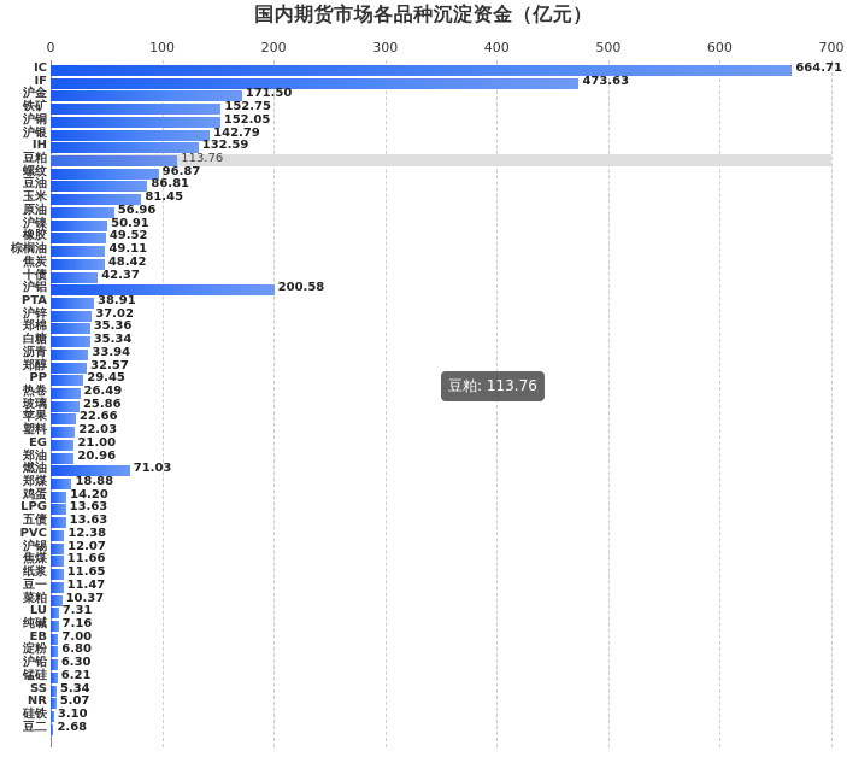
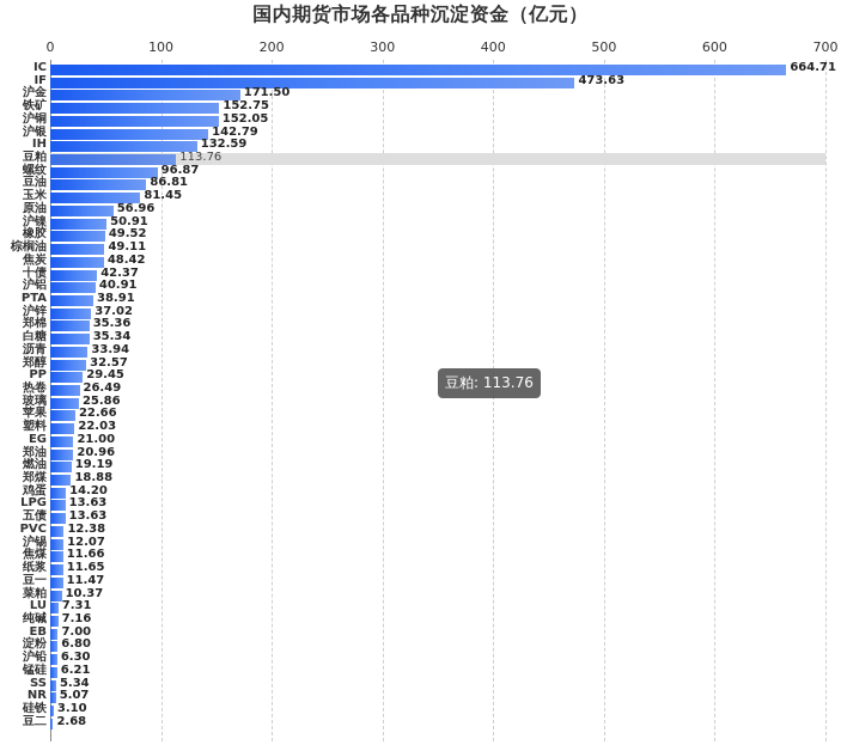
沪铝: 200.58 -> 40.91
燃油: 71.03 -> 19.19
